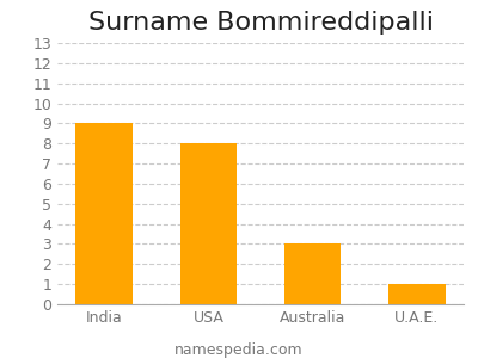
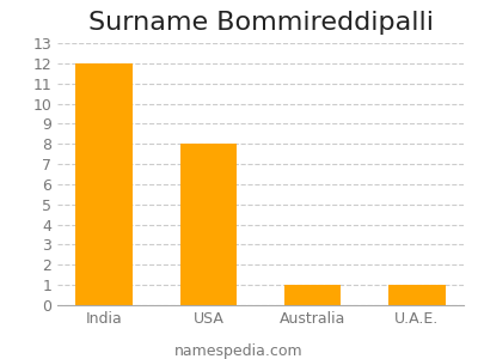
India: 9 -> 12
Australia: 3 -> 1
